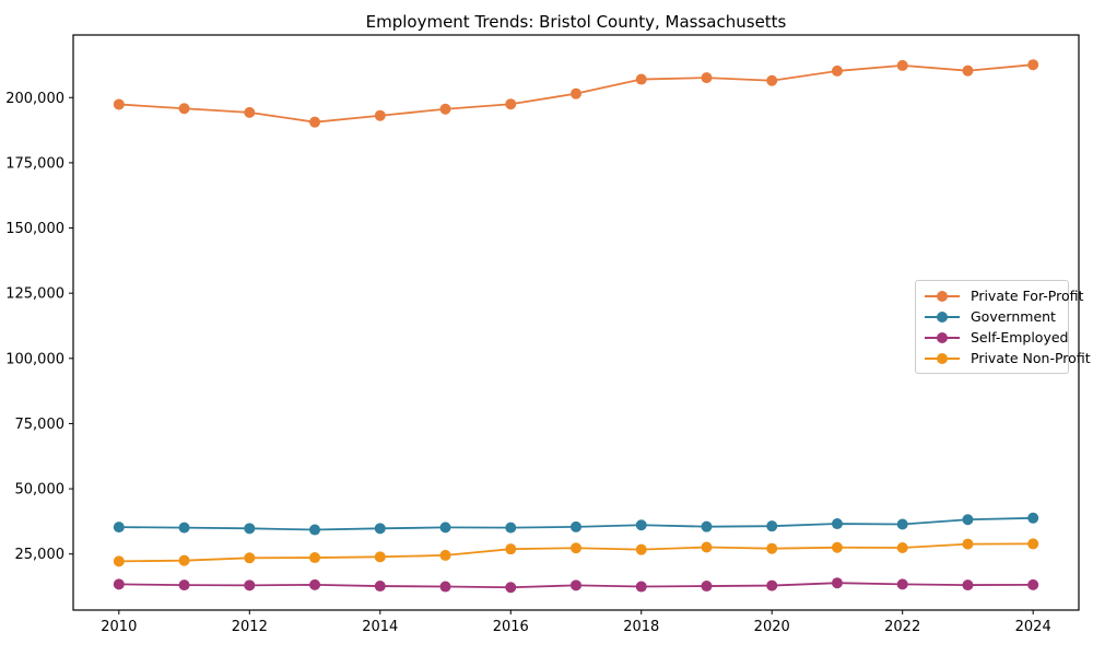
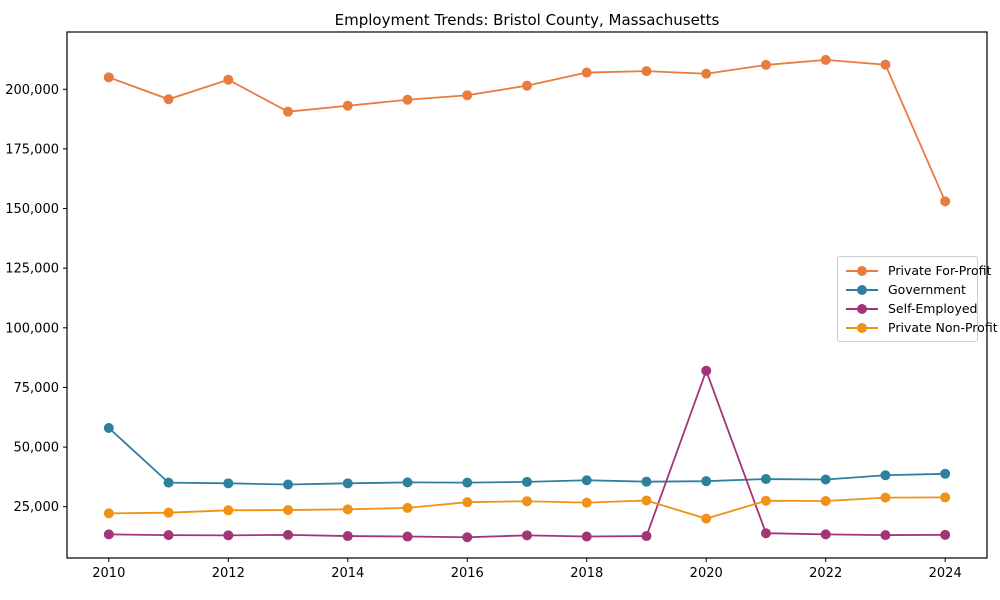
Private For-Profit/2010: 197000 -> 205000
Government/2010: 35000 -> 58000
Private For-Profit/2012: 194000 -> 204000
Self-Employed/2020: 13000 -> 82000
Private Non-Profit/2020: 27000 -> 20000
Private For-Profit/2024: 213000 -> 153000
